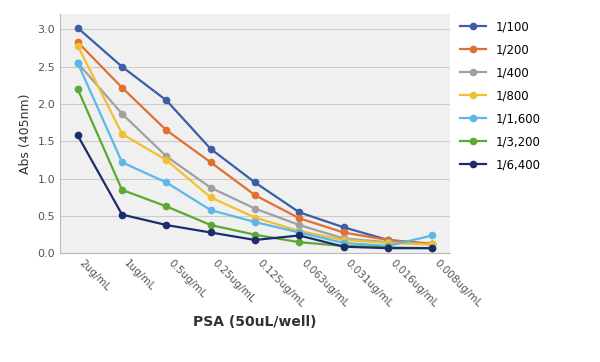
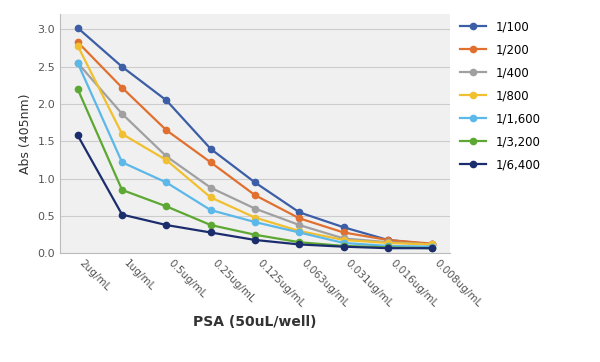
1/6,400/0.063ug/mL: 0.24 -> 0.12
1/1,600/0.008ug/mL: 0.24 -> 0.09
